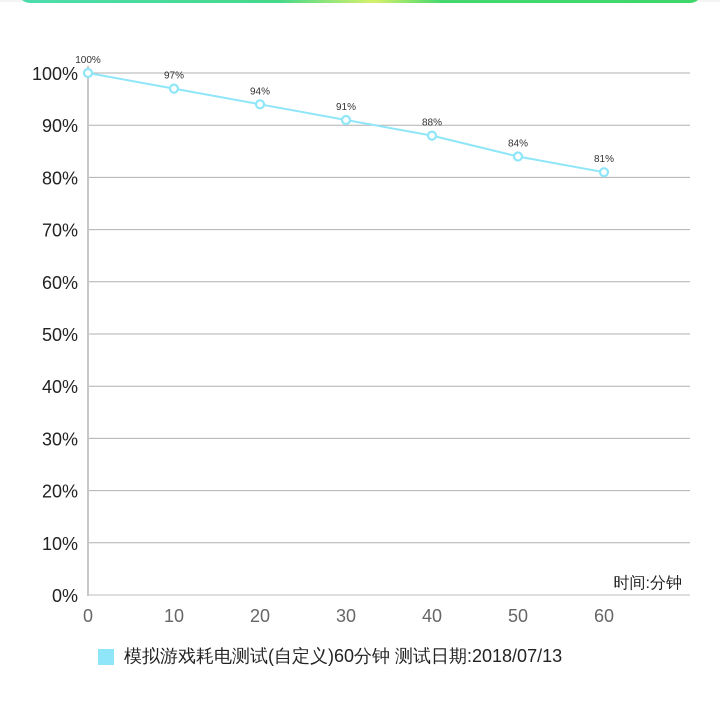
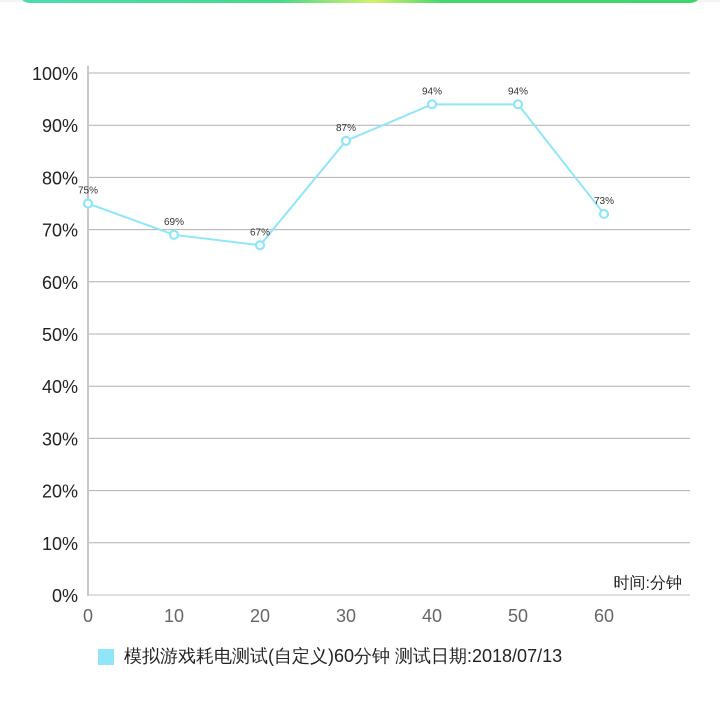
0: 100% -> 75%
10: 97% -> 69%
20: 94% -> 67%
30: 91% -> 87%
40: 88% -> 94%
50: 84% -> 94%
60: 81% -> 73%
